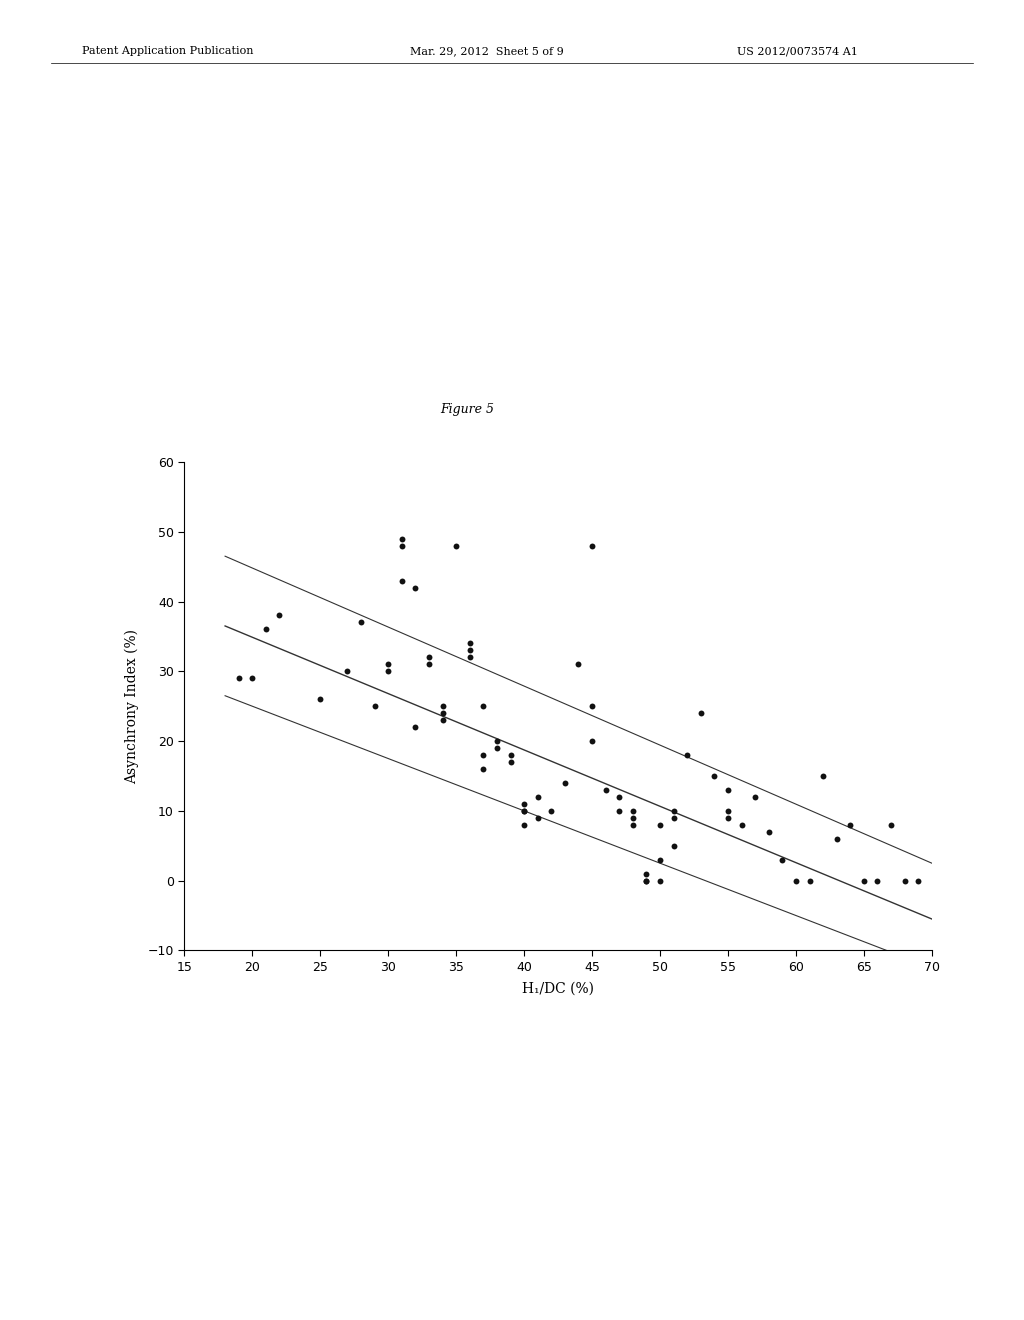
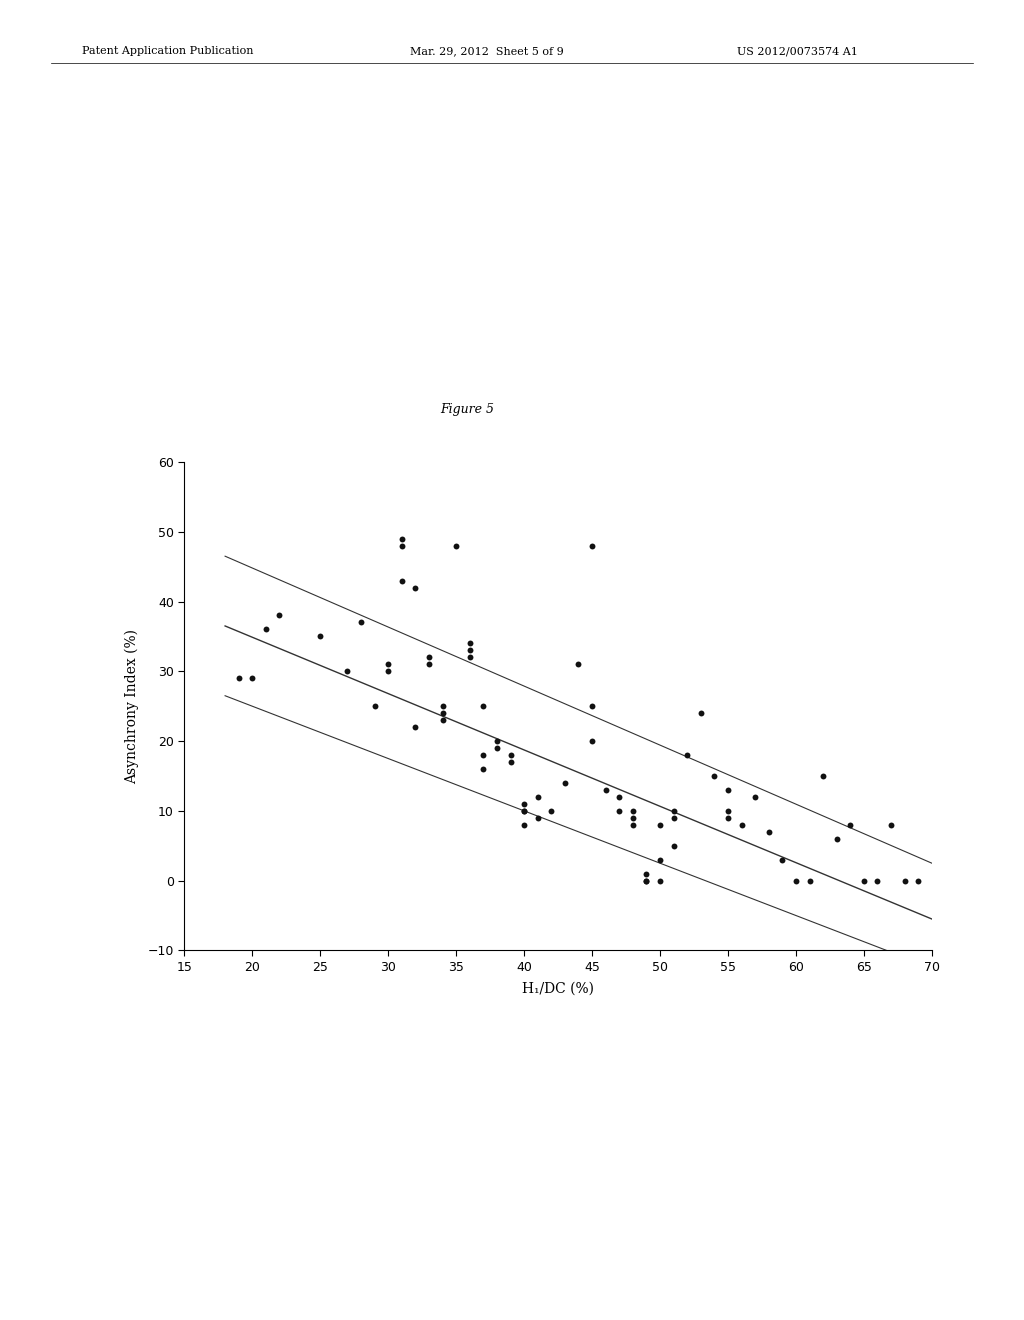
25: 26 -> 35
